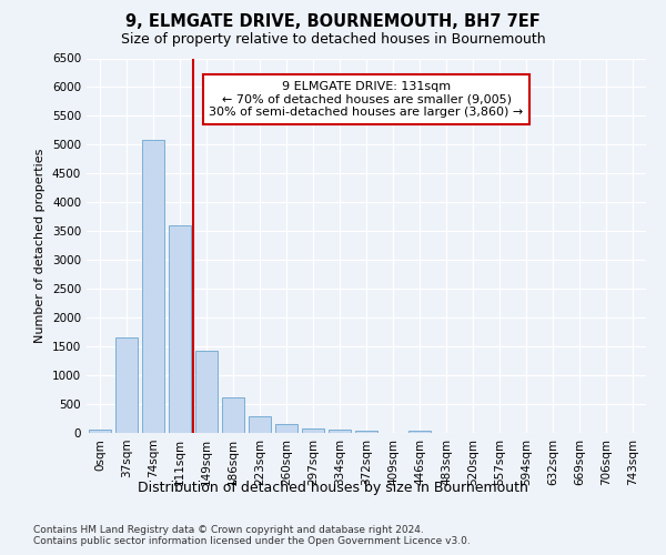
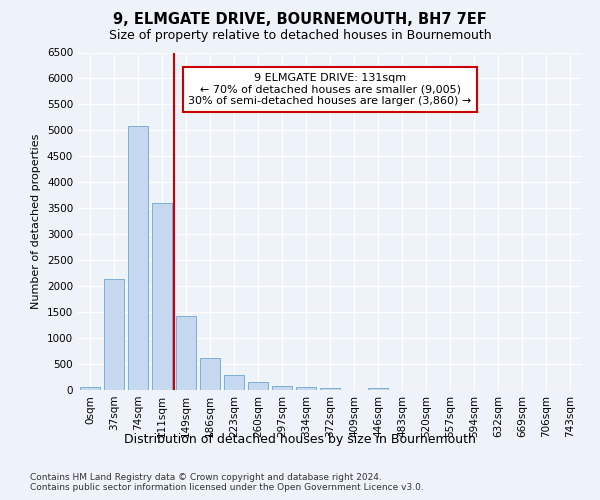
37sqm: 1650 -> 2140
